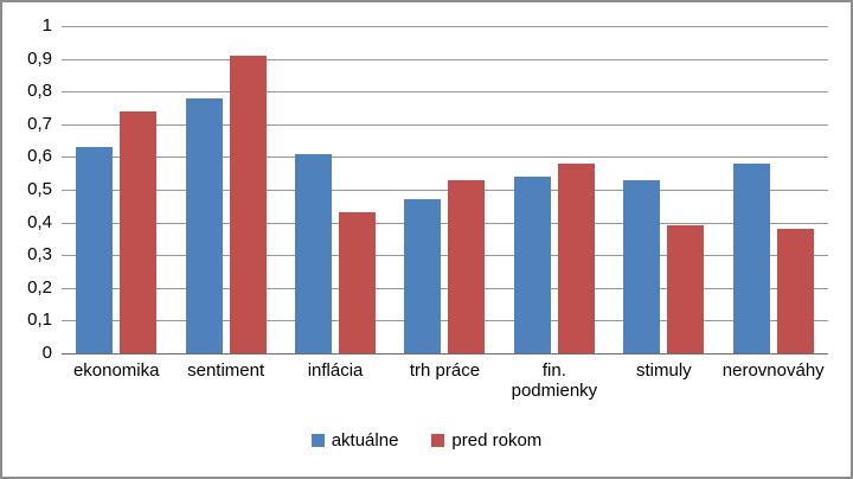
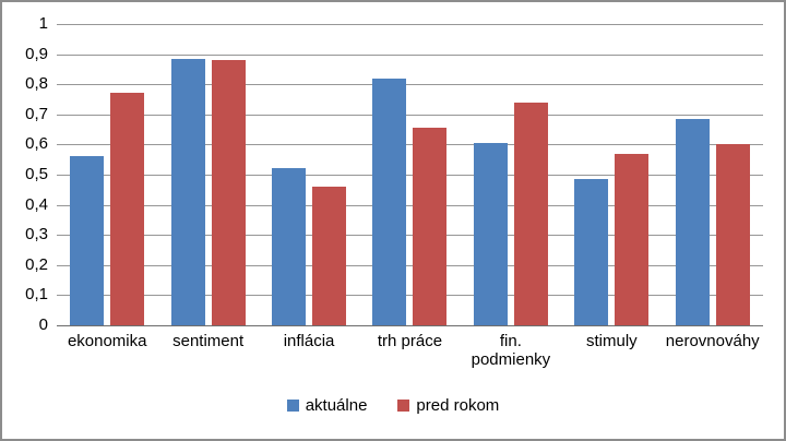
aktuálne/ekonomika: 0,63 -> 0,56
pred rokom/ekonomika: 0,74 -> 0,77
aktuálne/sentiment: 0,78 -> 0,89
pred rokom/sentiment: 0,91 -> 0,88
aktuálne/inflácia: 0,61 -> 0,52
pred rokom/inflácia: 0,43 -> 0,46
aktuálne/trh práce: 0,47 -> 0,82
pred rokom/trh práce: 0,53 -> 0,66
aktuálne/fin. podmienky: 0,54 -> 0,60
pred rokom/fin. podmienky: 0,58 -> 0,74
aktuálne/stimuly: 0,53 -> 0,48
pred rokom/stimuly: 0,39 -> 0,57
aktuálne/nerovnováhy: 0,58 -> 0,69
pred rokom/nerovnováhy: 0,38 -> 0,60
